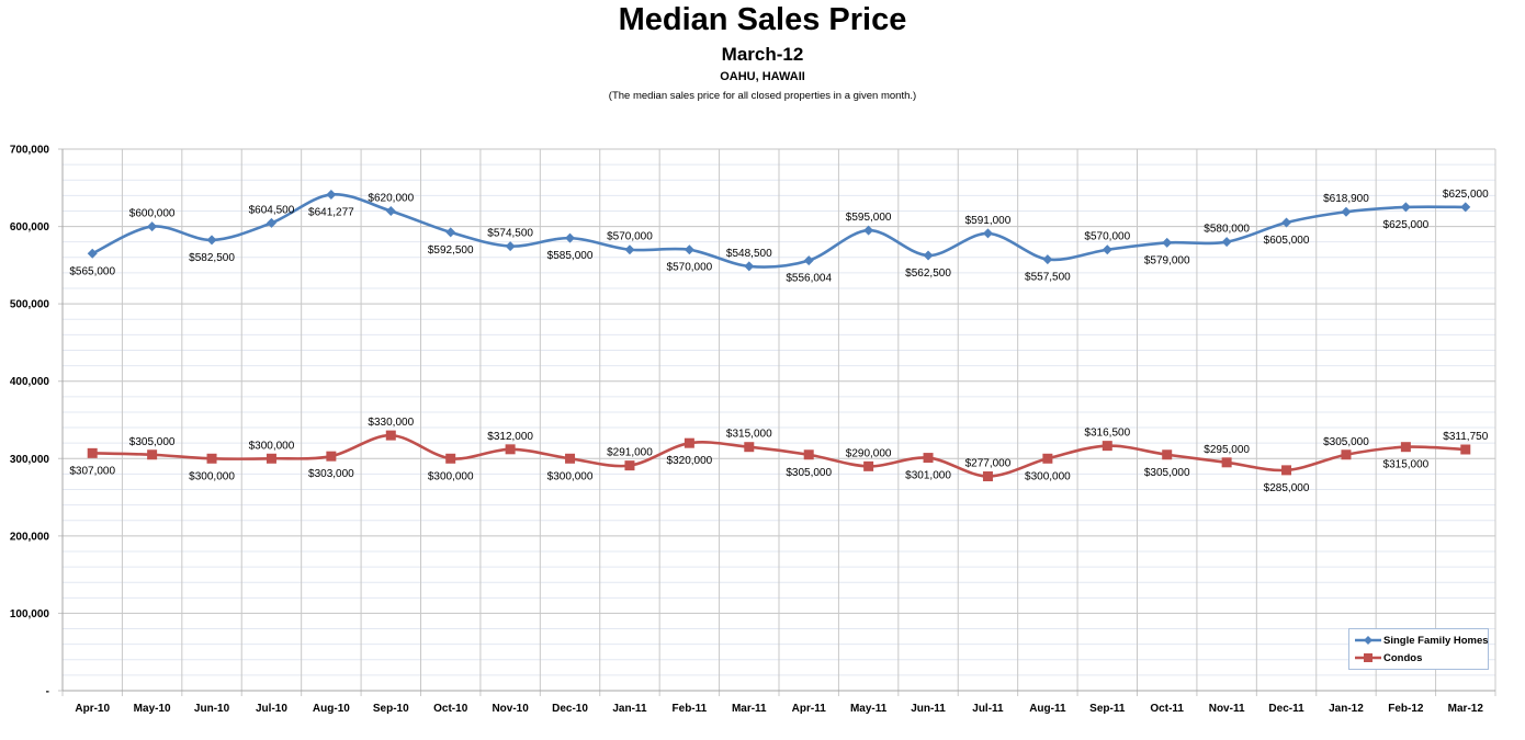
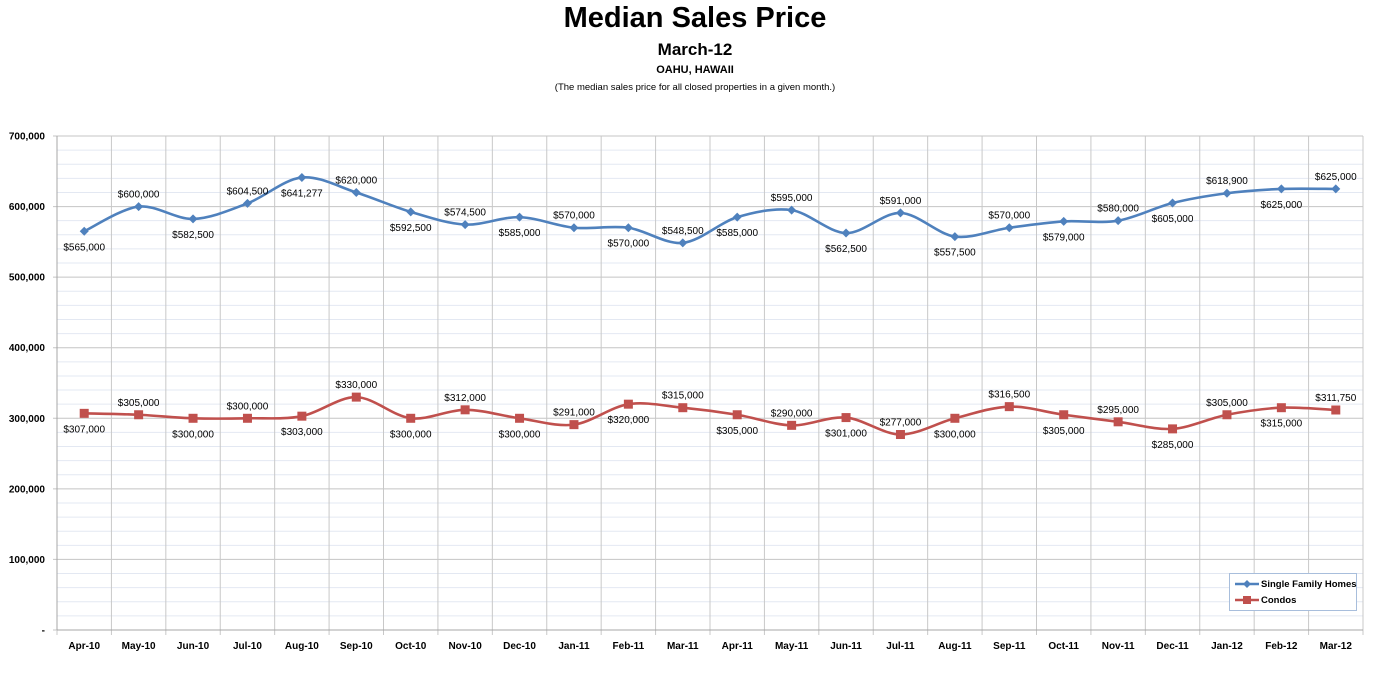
Single Family Homes/Apr-11: $556,004 -> $585,000
